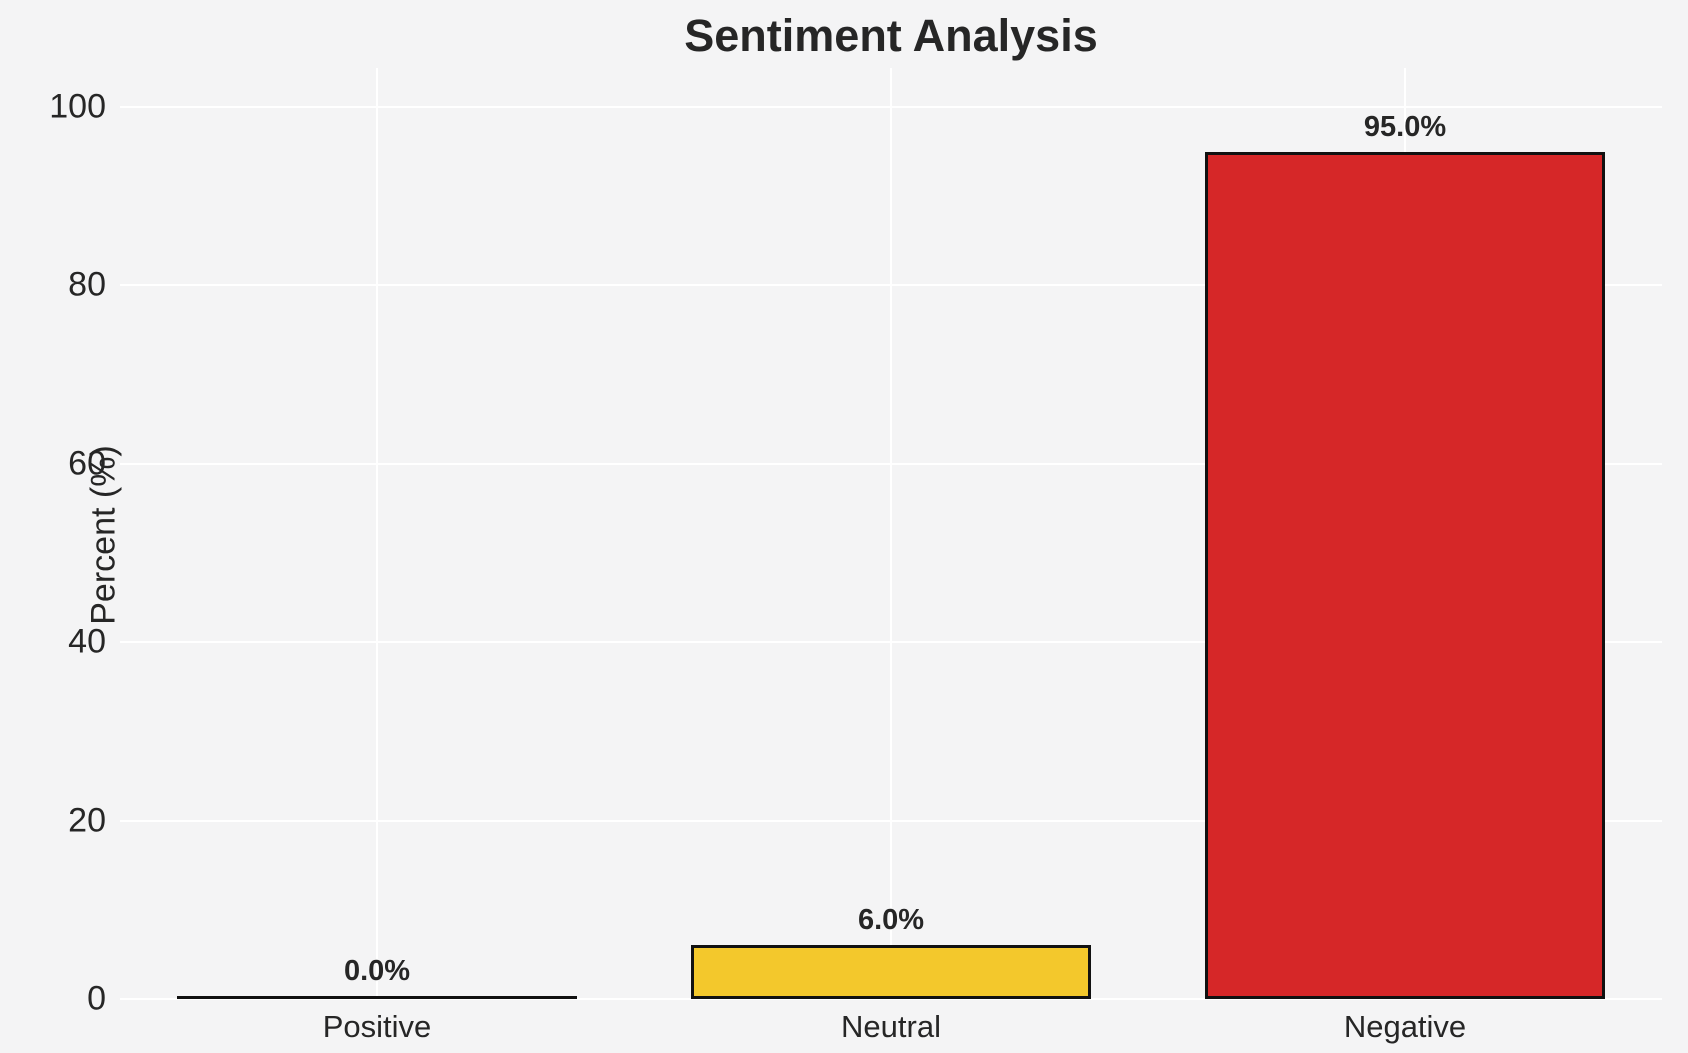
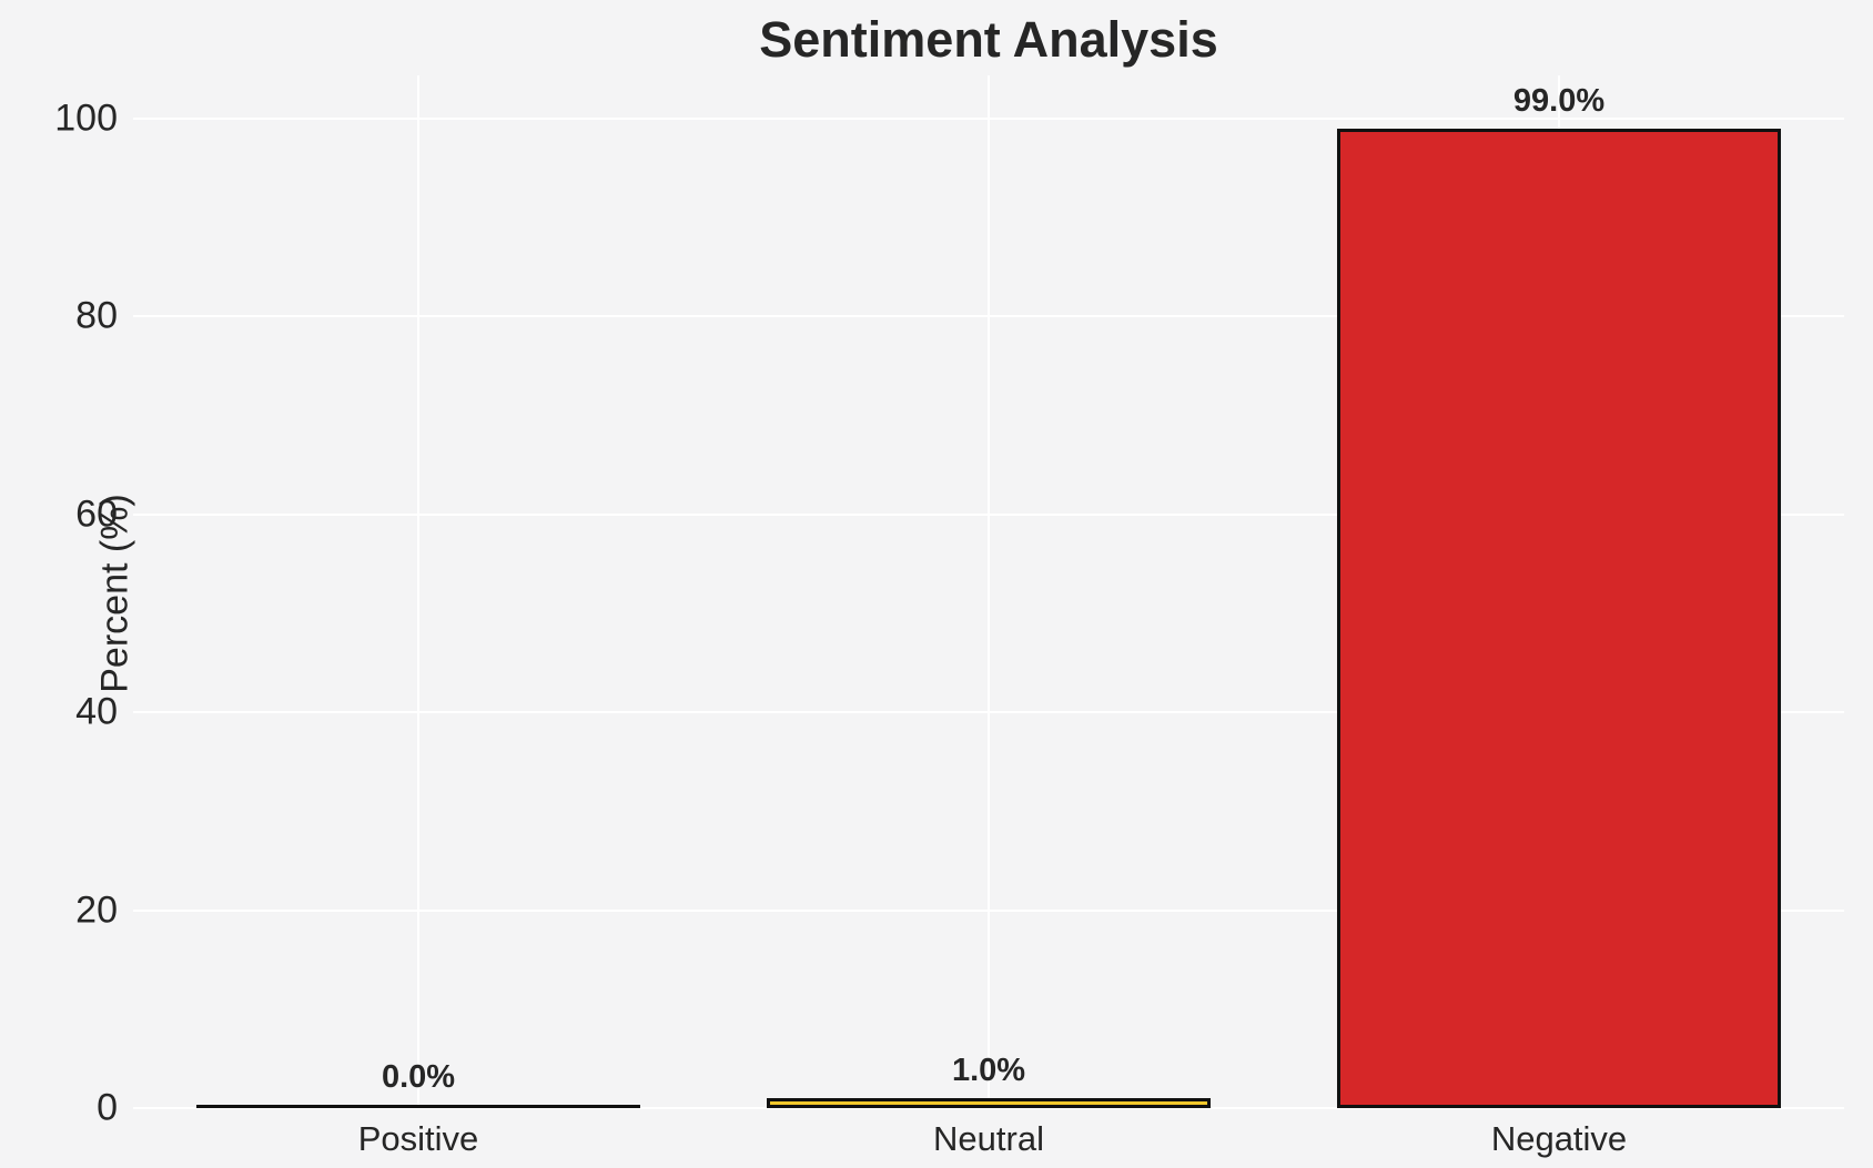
Neutral: 6.0% -> 1.0%
Negative: 95.0% -> 99.0%
